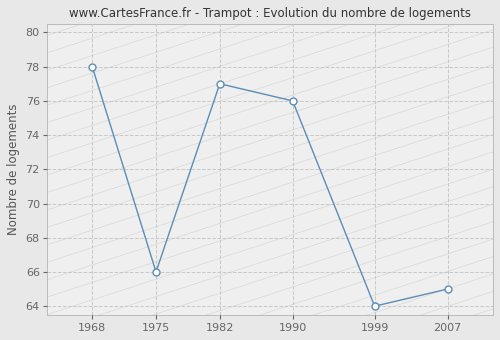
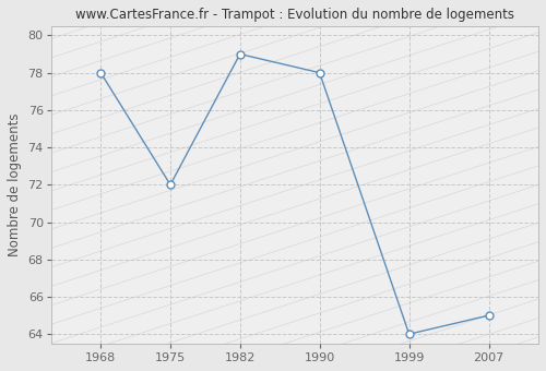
1975: 66 -> 72
1982: 77 -> 79
1990: 76 -> 78
